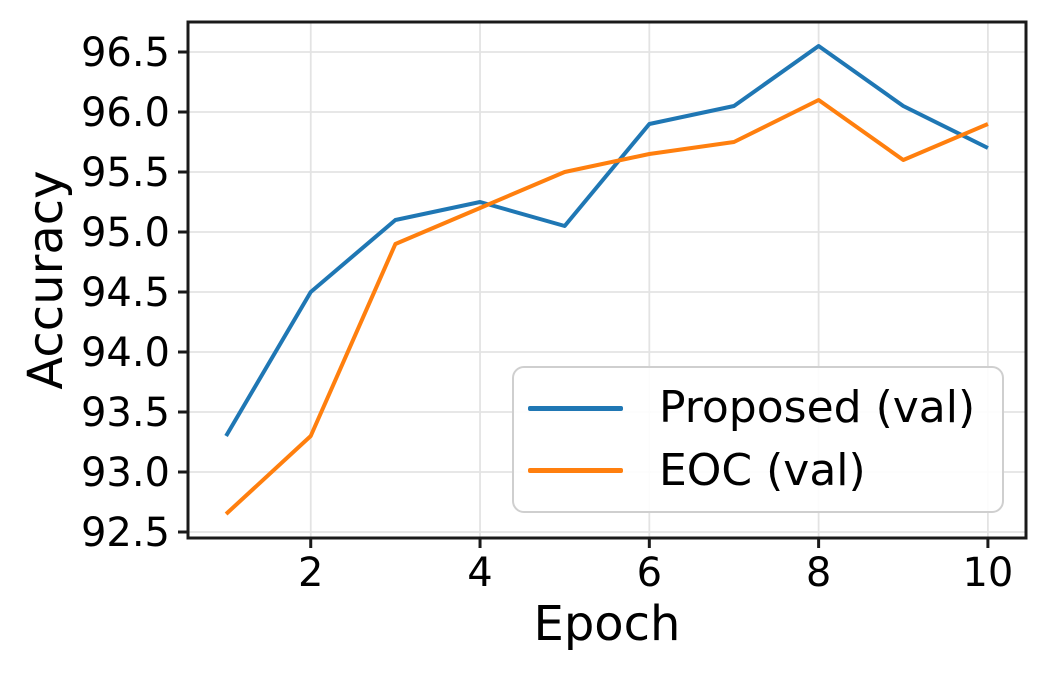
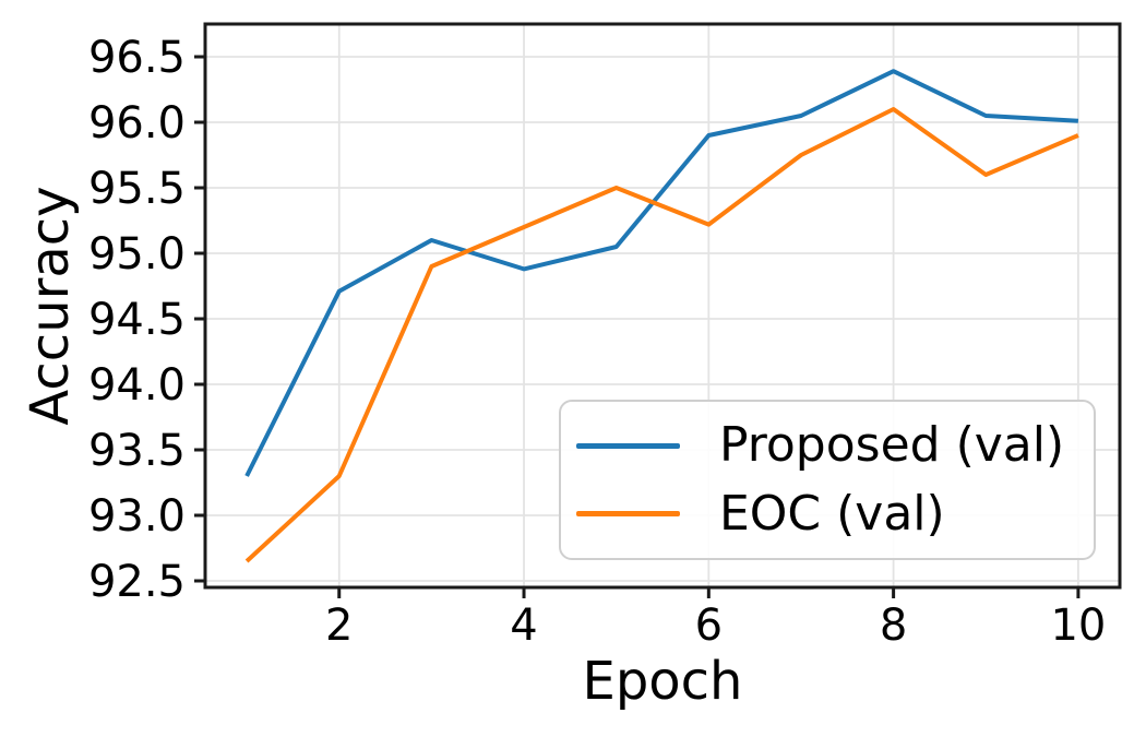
Proposed (val)/2: 94.50 -> 94.71
Proposed (val)/4: 95.25 -> 94.88
EOC (val)/6: 95.65 -> 95.22
Proposed (val)/8: 96.55 -> 96.39
Proposed (val)/10: 95.70 -> 96.01
